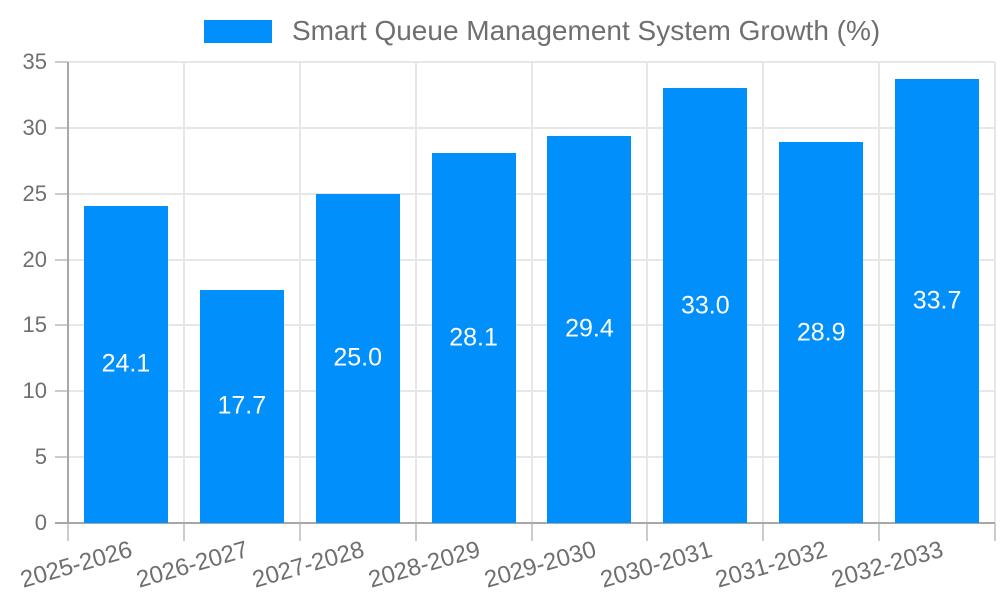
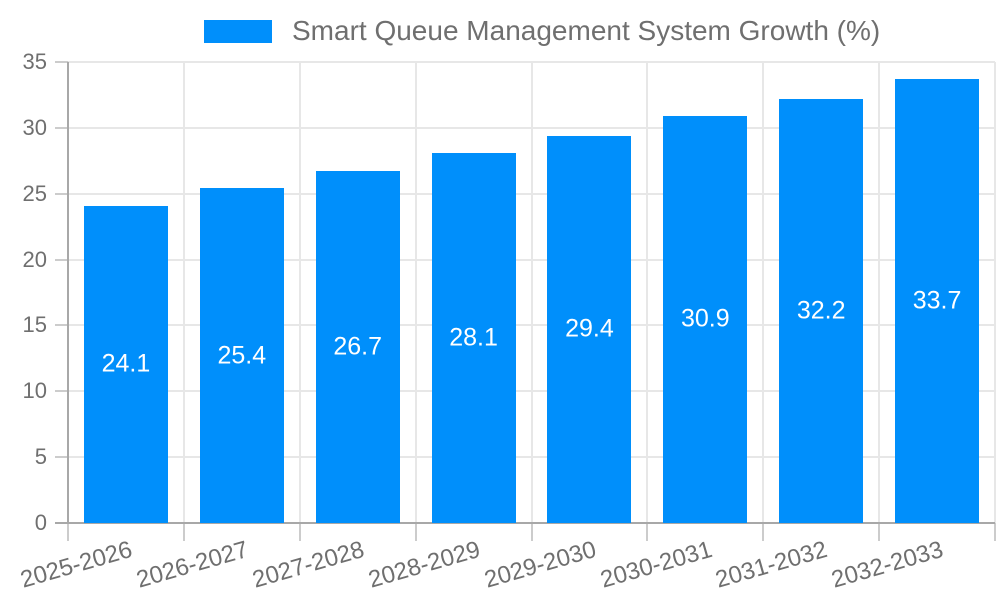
2026-2027: 17.7 -> 25.4
2027-2028: 25.0 -> 26.7
2030-2031: 33.0 -> 30.9
2031-2032: 28.9 -> 32.2
